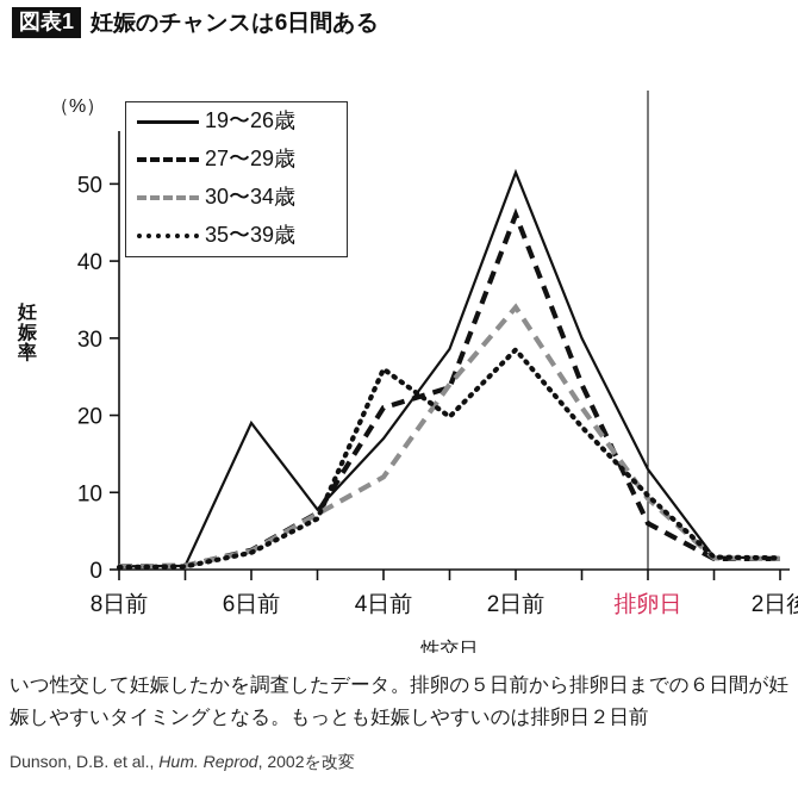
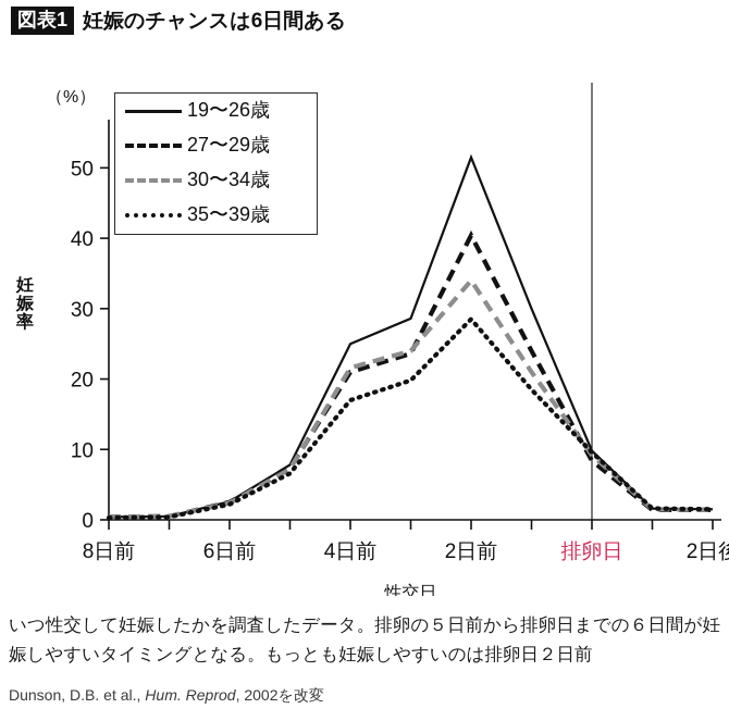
19〜26歳/6日前: 19 -> 3
19〜26歳/4日前: 17 -> 25
30〜34歳/4日前: 12 -> 22
35〜39歳/4日前: 26 -> 17
27〜29歳/2日前: 46 -> 40
19〜26歳/排卵日: 13 -> 10
27〜29歳/排卵日: 6 -> 8
